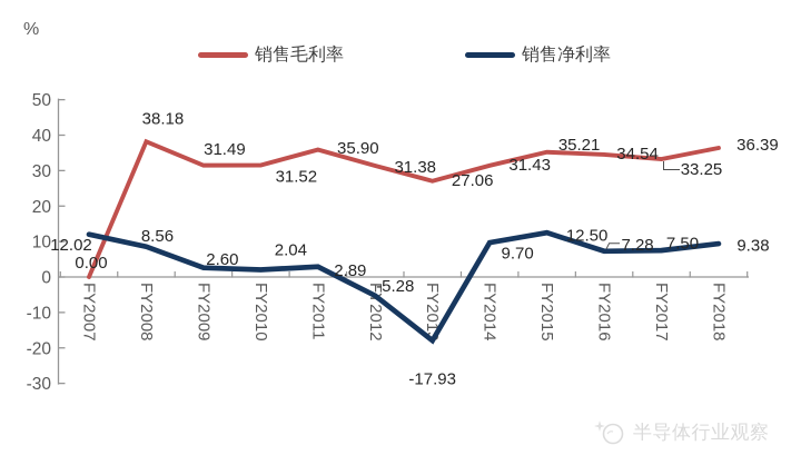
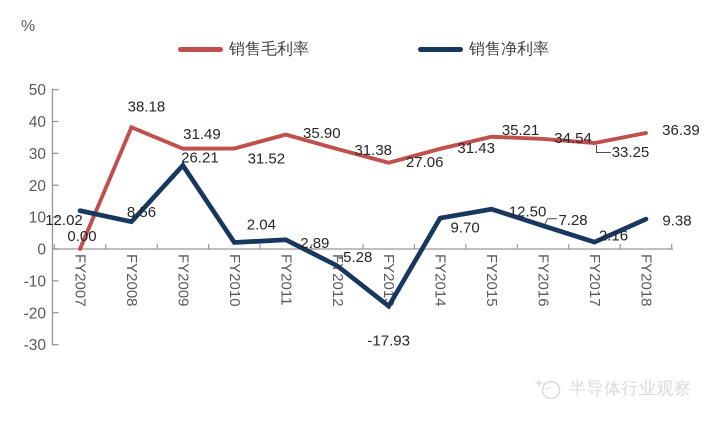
销售净利率/FY2009: 2.60 -> 26.21
销售净利率/FY2017: 7.50 -> 2.16
